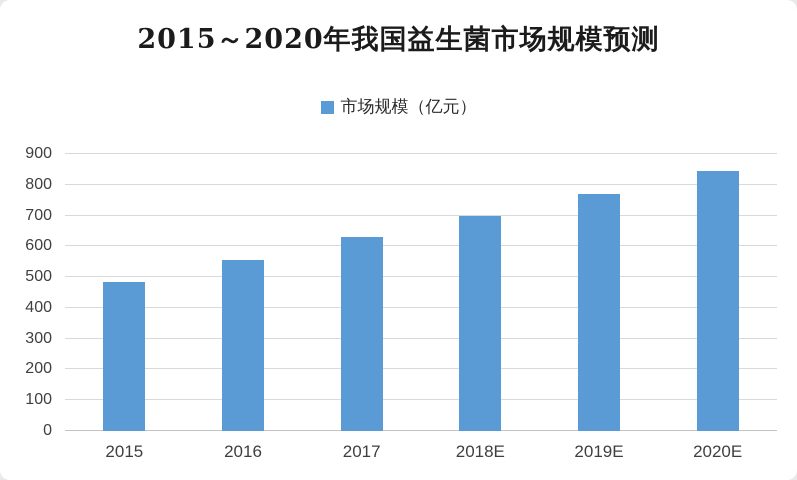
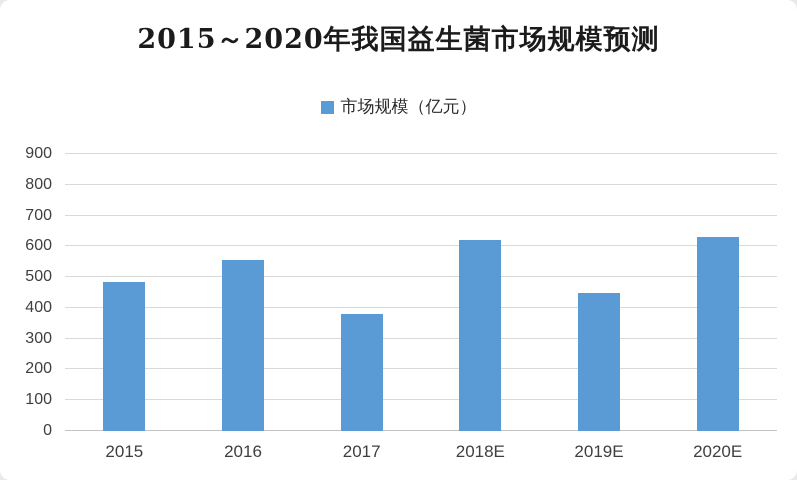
2017: 630 -> 380
2018E: 700 -> 620
2019E: 770 -> 450
2020E: 840 -> 630
